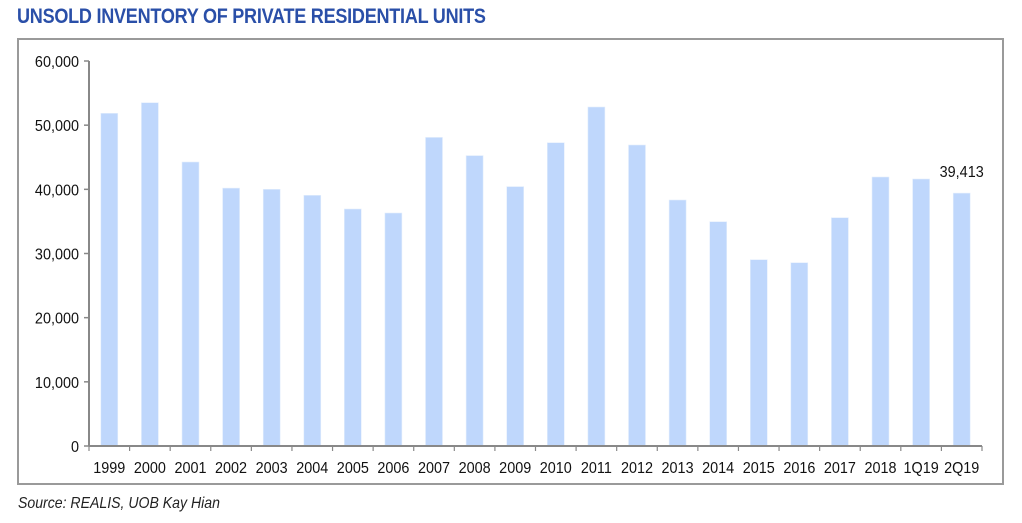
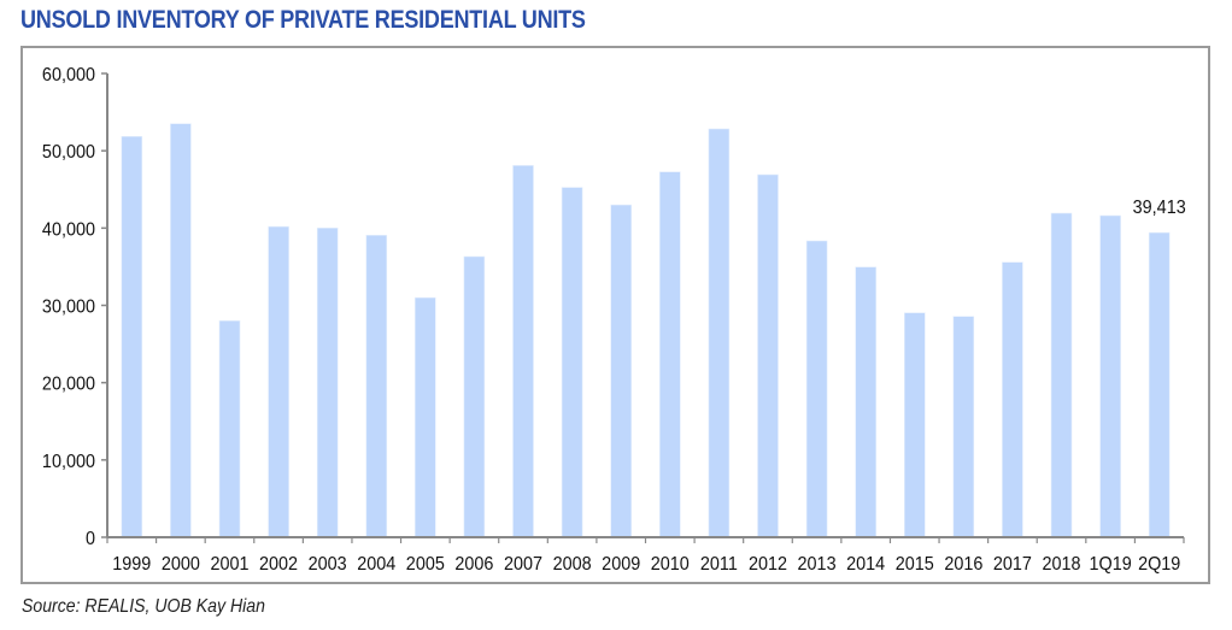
2001: 44000 -> 28000
2005: 37000 -> 31000
2009: 40000 -> 43000
